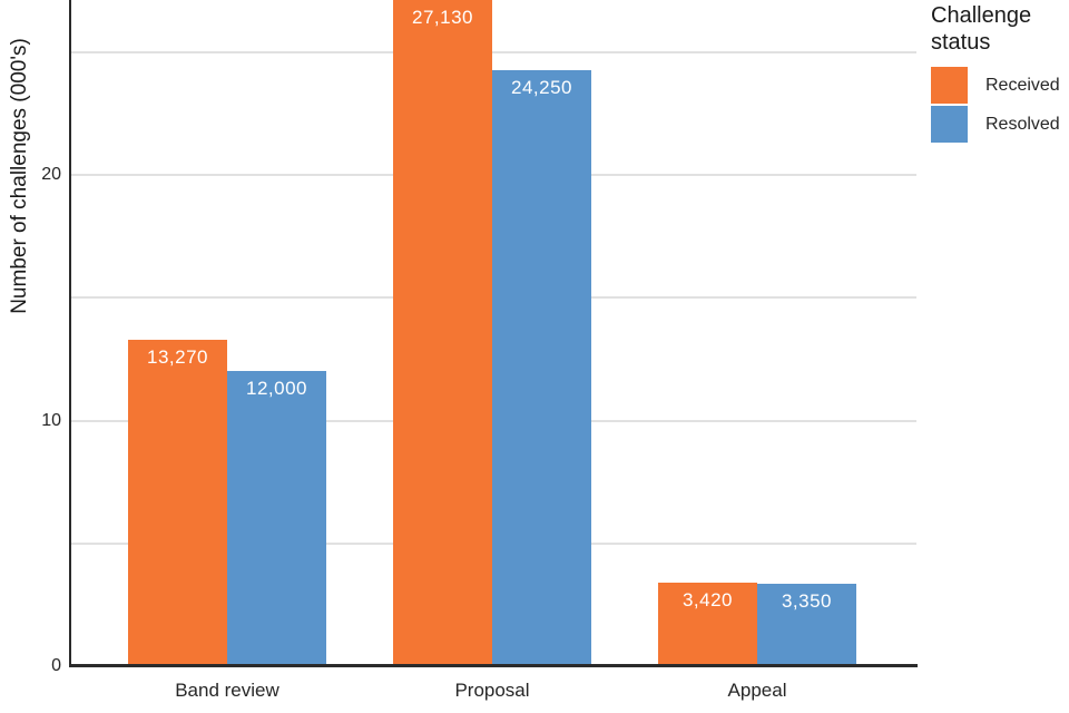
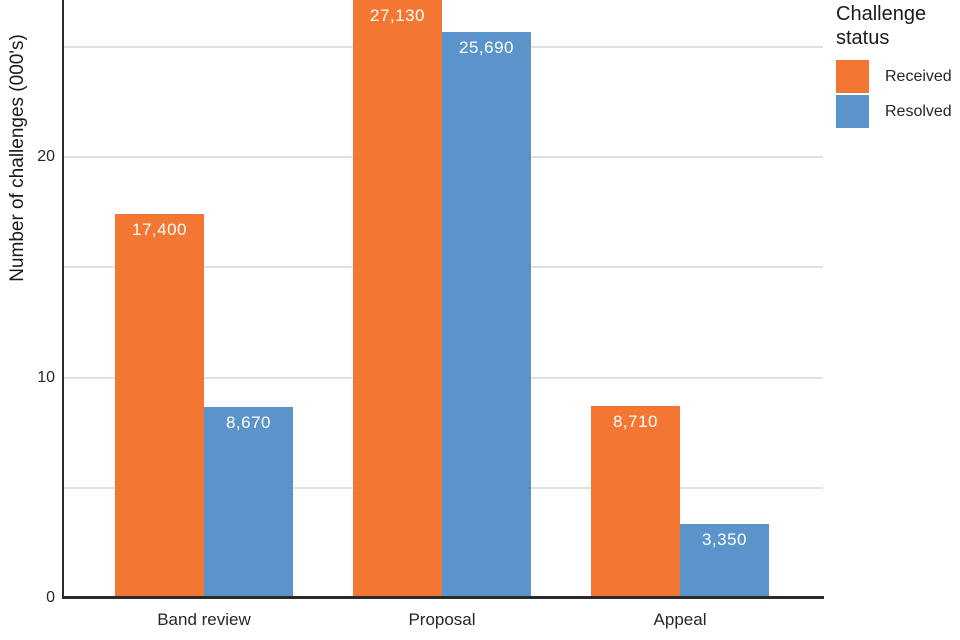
Received/Band review: 13,270 -> 17,400
Resolved/Band review: 12,000 -> 8,670
Resolved/Proposal: 24,250 -> 25,690
Received/Appeal: 3,420 -> 8,710
